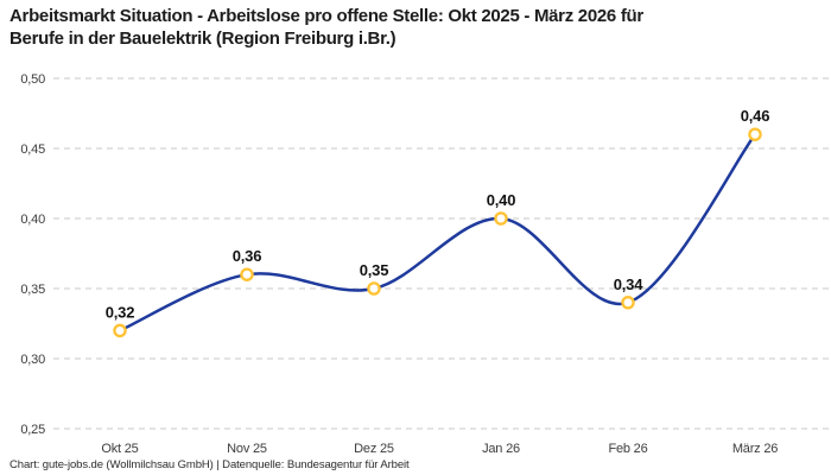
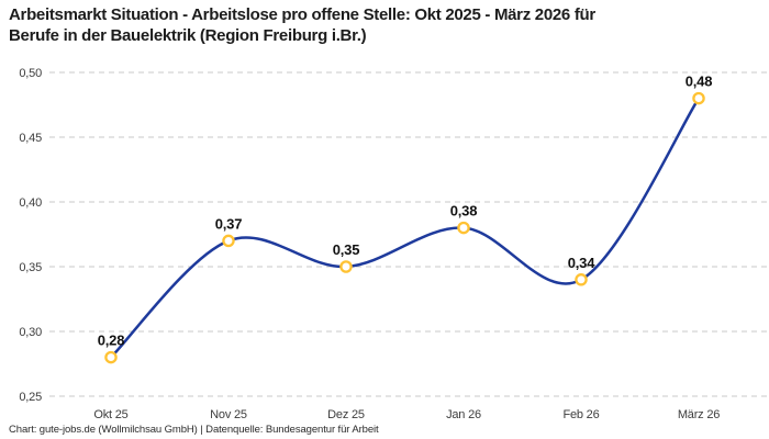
Okt 25: 0,32 -> 0,28
Nov 25: 0,36 -> 0,37
Jan 26: 0,40 -> 0,38
März 26: 0,46 -> 0,48
